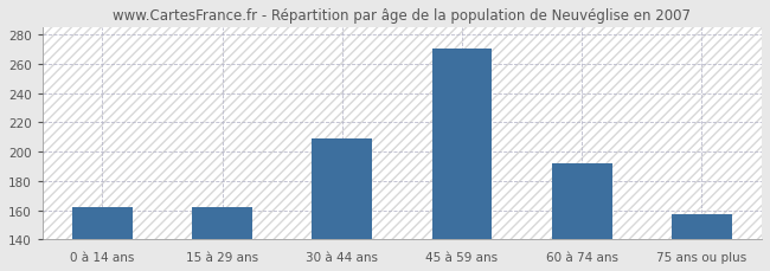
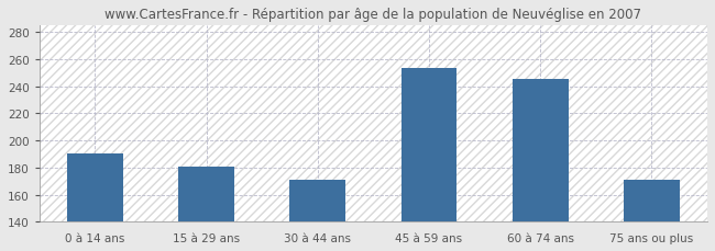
0 à 14 ans: 162 -> 190
15 à 29 ans: 162 -> 181
30 à 44 ans: 209 -> 171
45 à 59 ans: 270 -> 253
60 à 74 ans: 192 -> 245
75 ans ou plus: 157 -> 171
